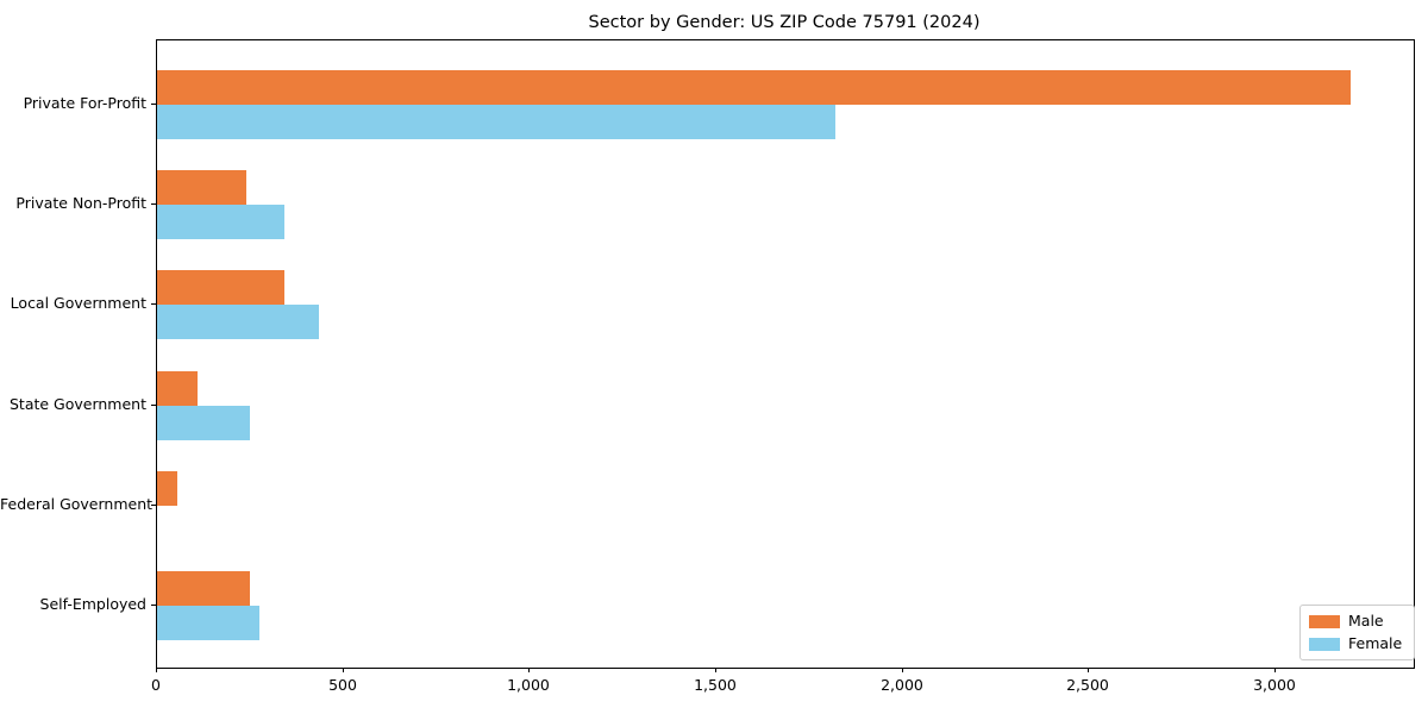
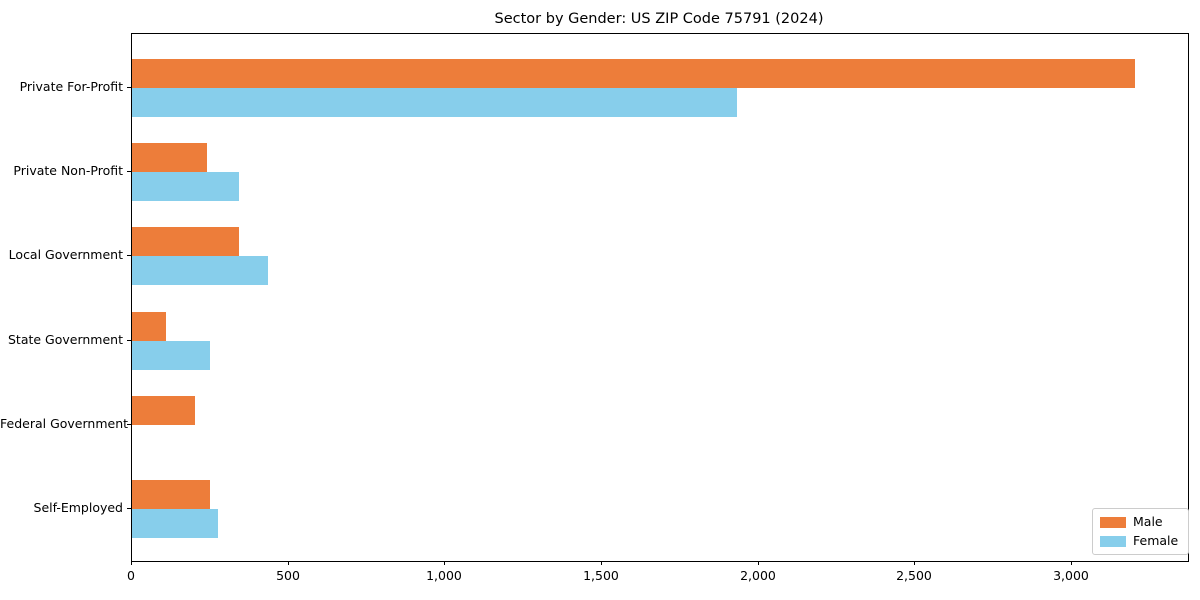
Female/Private For-Profit: 1820 -> 1930
Male/Federal Government: 60 -> 200
